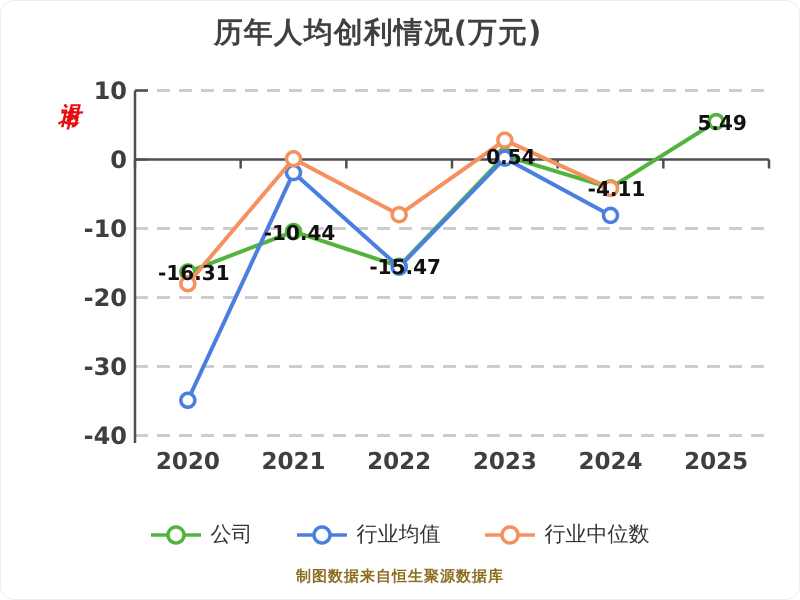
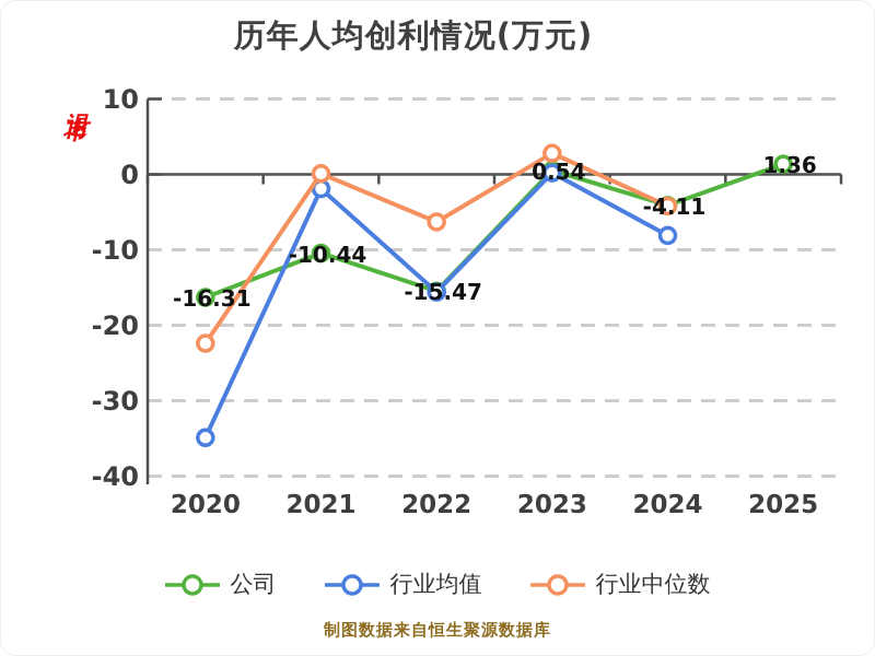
行业中位数/2020: -18 -> -22
行业中位数/2022: -8 -> -6
公司/2025: 5.49 -> 1.36
